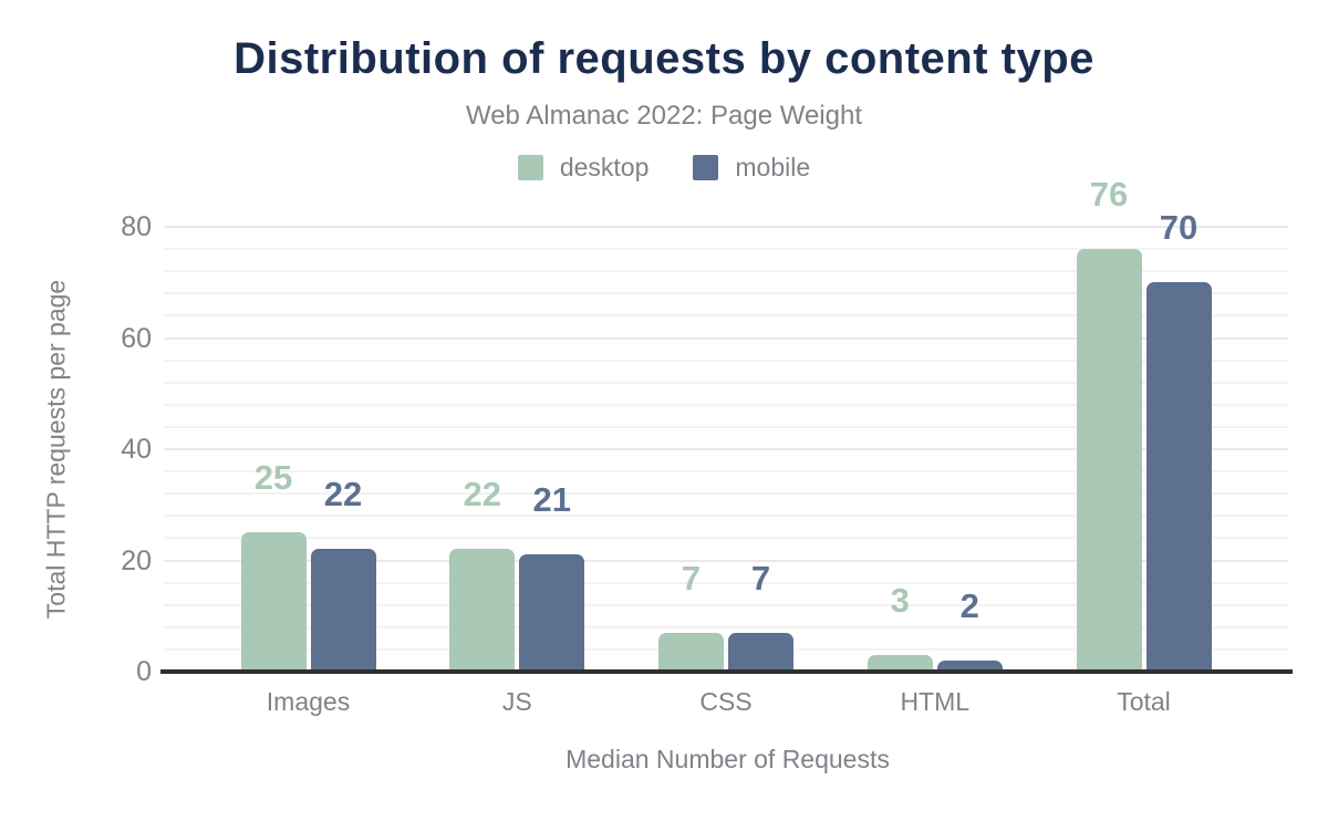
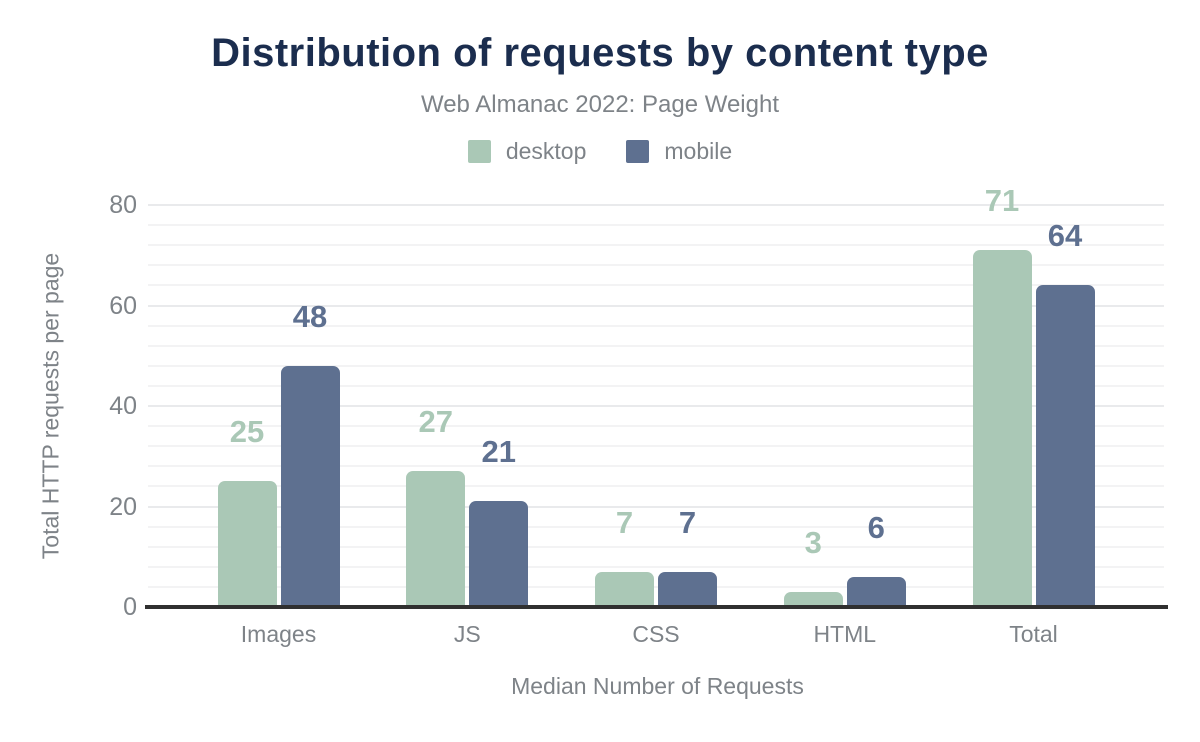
mobile/Images: 22 -> 48
desktop/JS: 22 -> 27
mobile/HTML: 2 -> 6
desktop/Total: 76 -> 71
mobile/Total: 70 -> 64
